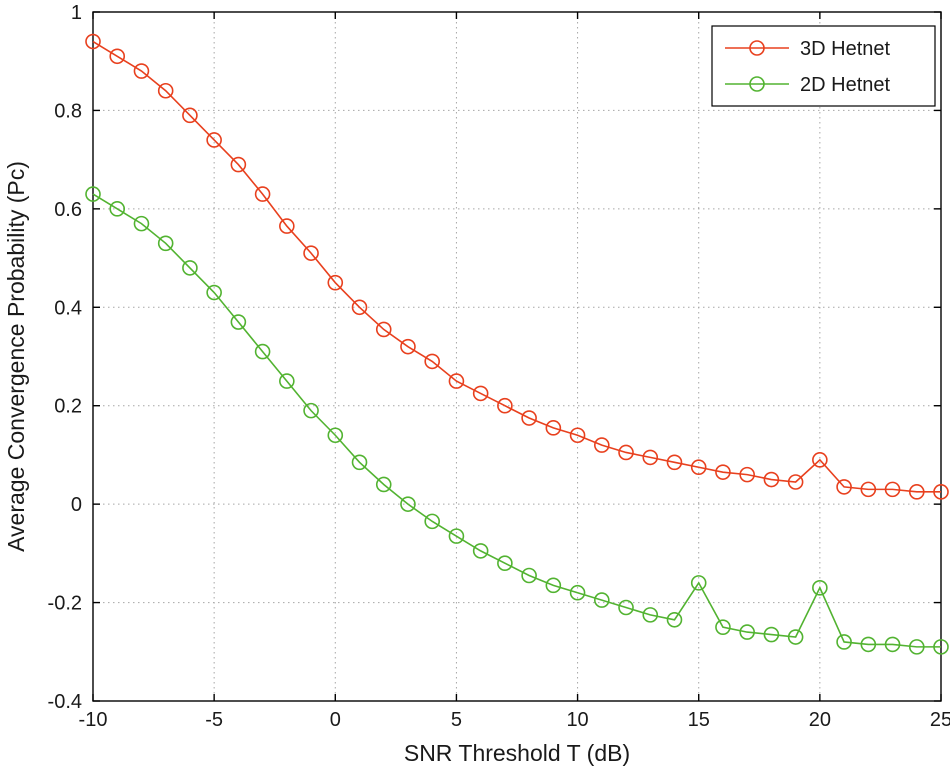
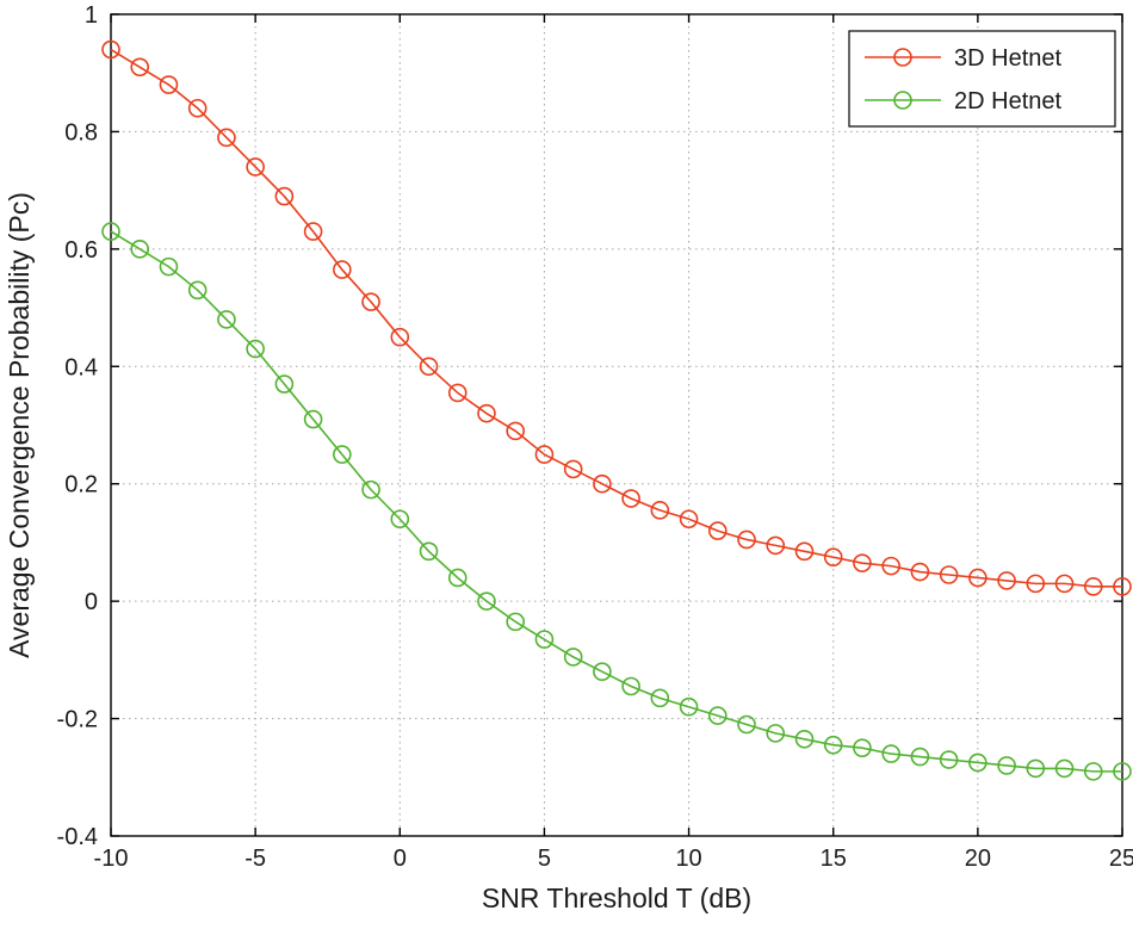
2D Hetnet/15: -0.16 -> -0.24
3D Hetnet/20: 0.09 -> 0.04
2D Hetnet/20: -0.17 -> -0.28
